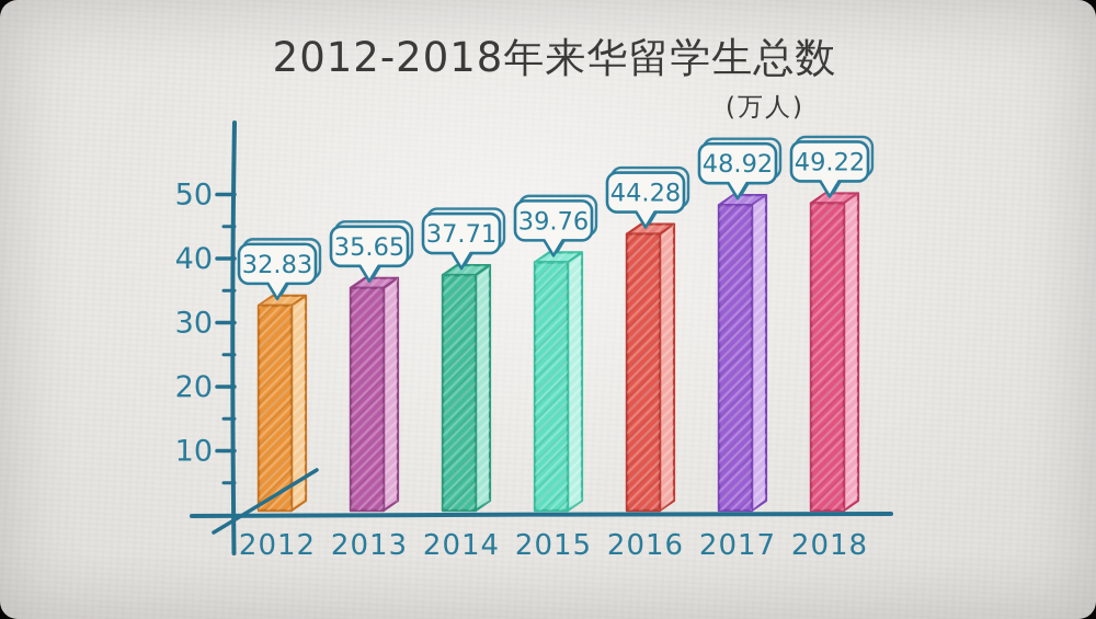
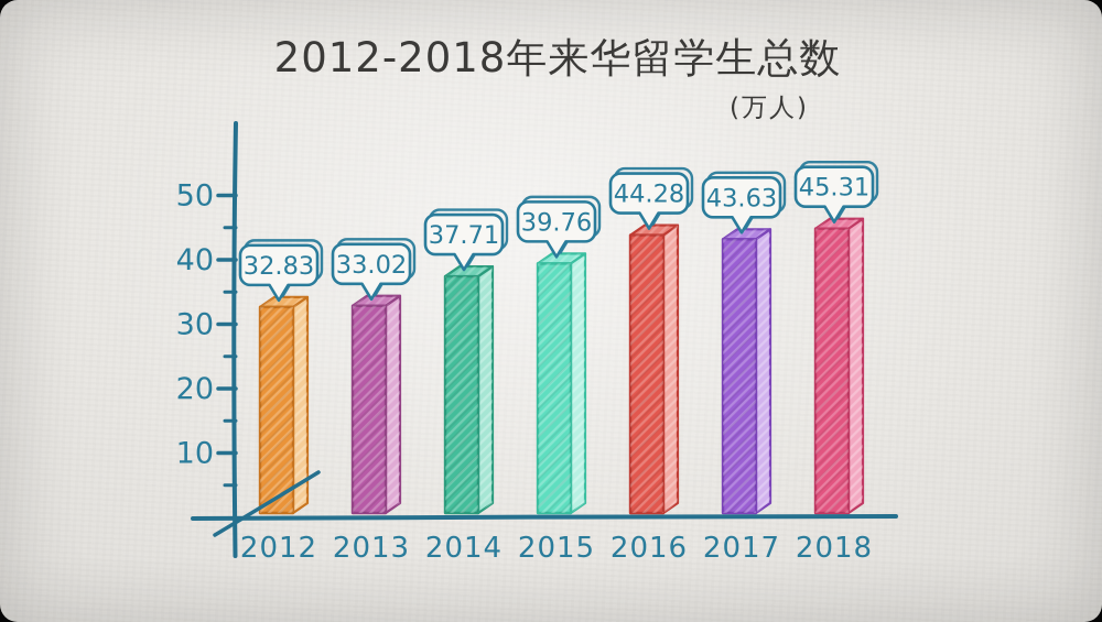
2013: 35.65 -> 33.02
2017: 48.92 -> 43.63
2018: 49.22 -> 45.31
